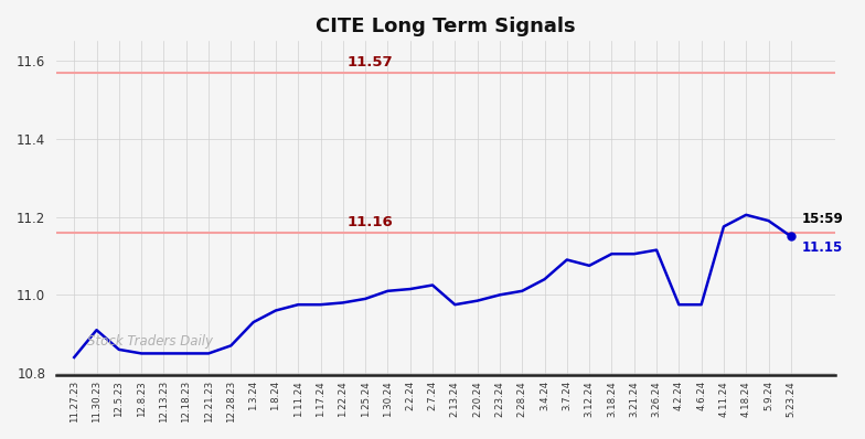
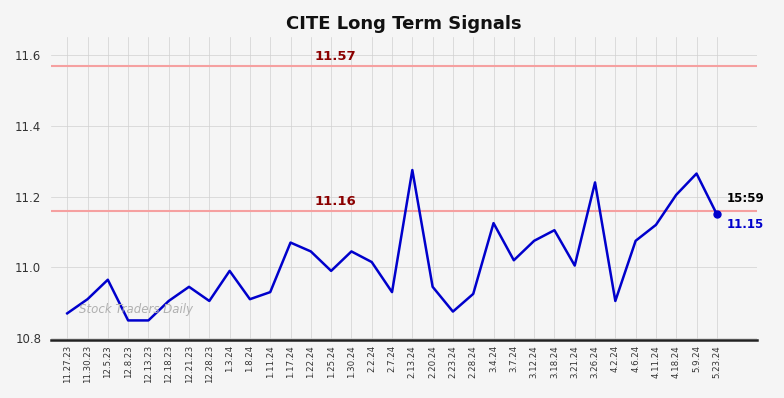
11.27.23: 10.840 -> 10.870
12.5.23: 10.860 -> 10.965
12.18.23: 10.850 -> 10.905
12.21.23: 10.850 -> 10.945
12.28.23: 10.870 -> 10.905
1.3.24: 10.930 -> 10.990
1.8.24: 10.960 -> 10.910
1.11.24: 10.975 -> 10.930
1.17.24: 10.975 -> 11.070
1.22.24: 10.980 -> 11.045
1.30.24: 11.010 -> 11.045
2.7.24: 11.025 -> 10.930
2.13.24: 10.975 -> 11.275
2.20.24: 10.985 -> 10.945
2.23.24: 11.000 -> 10.875
2.28.24: 11.010 -> 10.925
3.4.24: 11.040 -> 11.125
3.7.24: 11.090 -> 11.020
3.21.24: 11.105 -> 11.005
3.26.24: 11.115 -> 11.240
4.2.24: 10.975 -> 10.905
4.6.24: 10.975 -> 11.075
4.11.24: 11.175 -> 11.120
5.9.24: 11.190 -> 11.265
